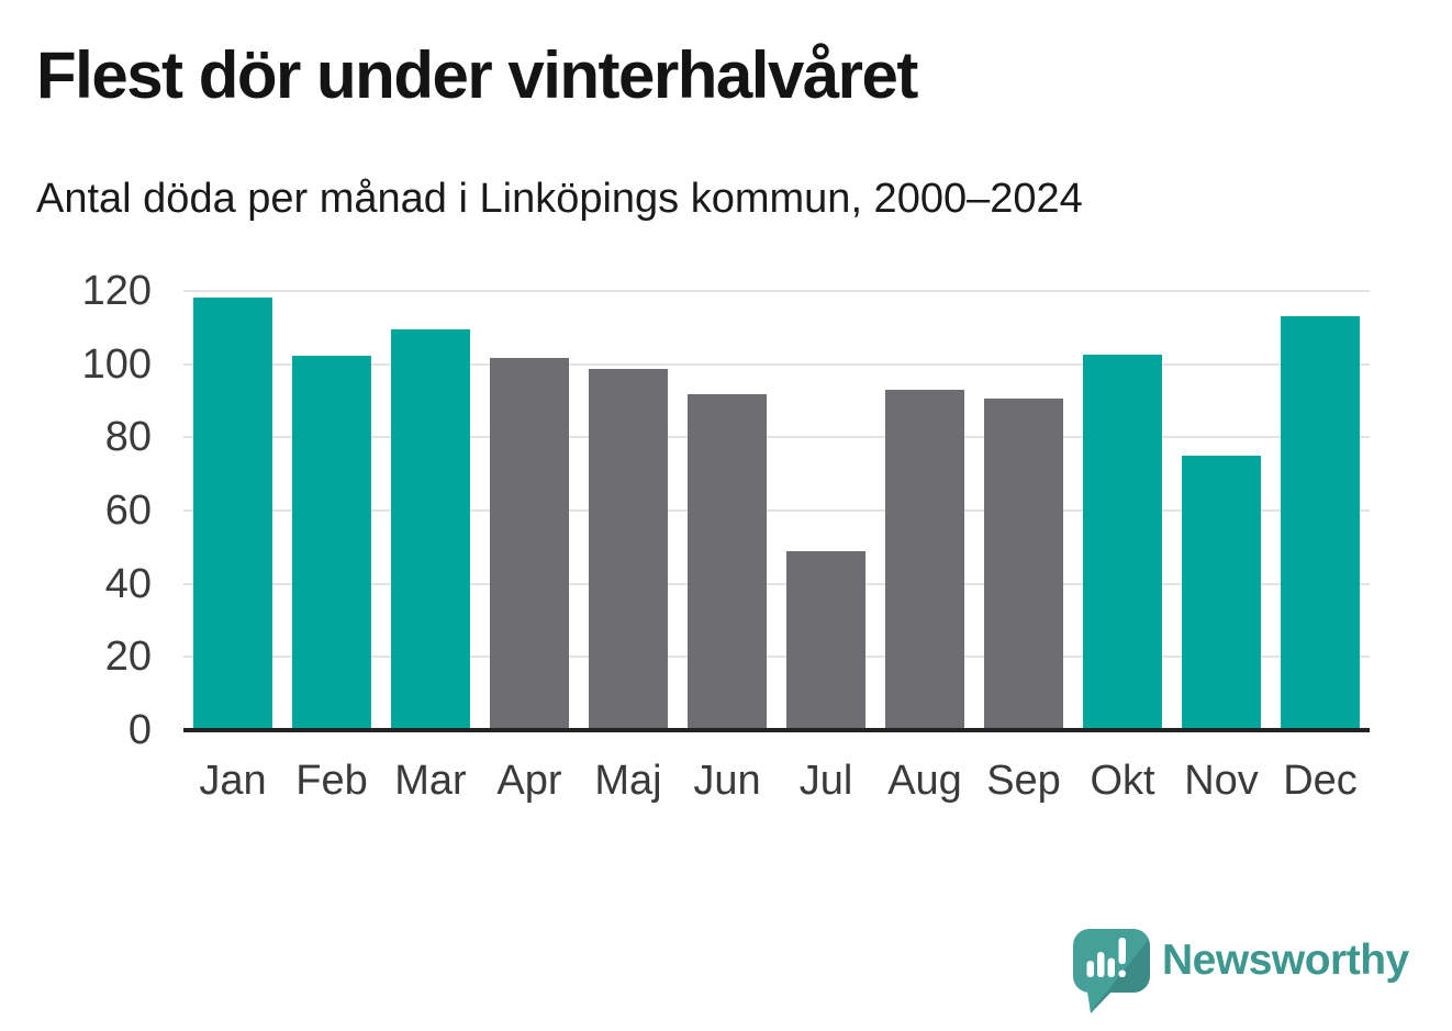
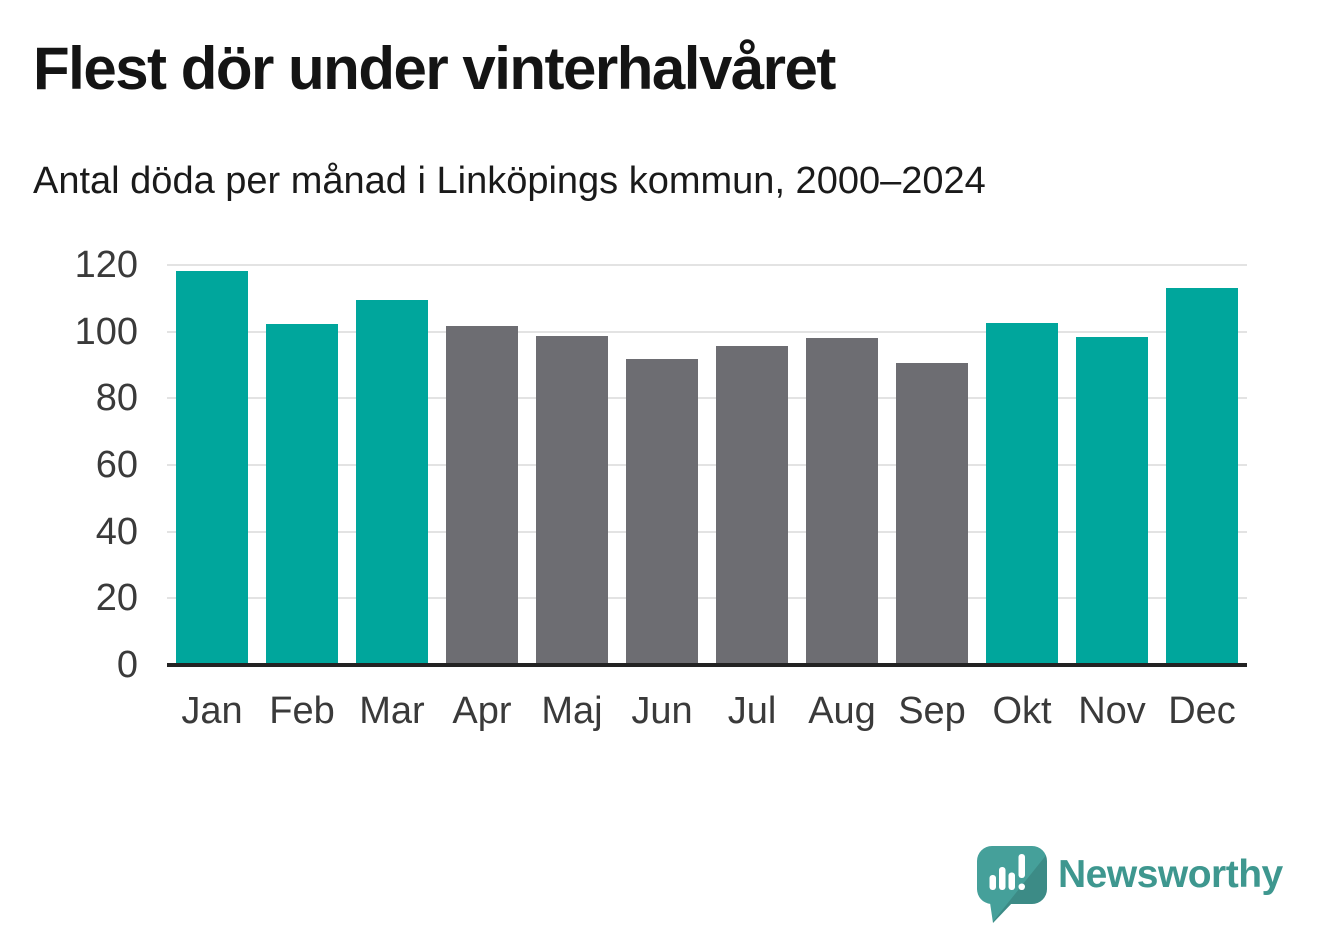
Jul: 49 -> 96
Aug: 93 -> 98
Nov: 75 -> 98
